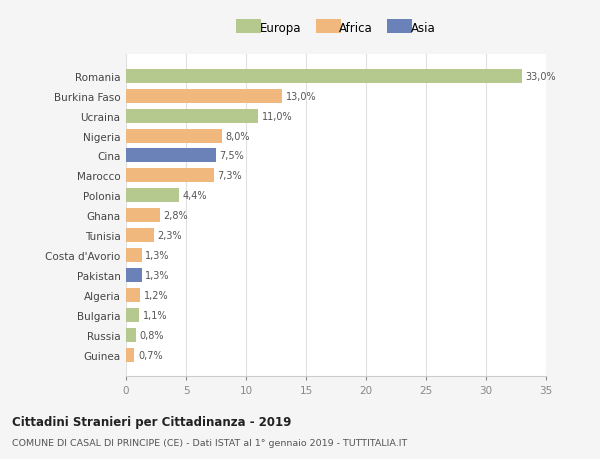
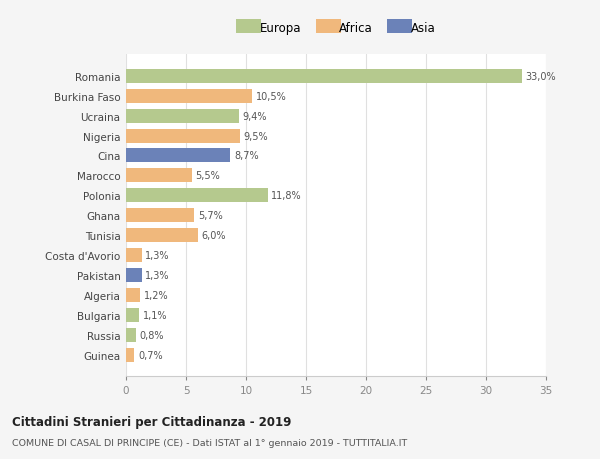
Burkina Faso: 13,0% -> 10,5%
Ucraina: 11,0% -> 9,4%
Nigeria: 8,0% -> 9,5%
Cina: 7,5% -> 8,7%
Marocco: 7,3% -> 5,5%
Polonia: 4,4% -> 11,8%
Ghana: 2,8% -> 5,7%
Tunisia: 2,3% -> 6,0%
